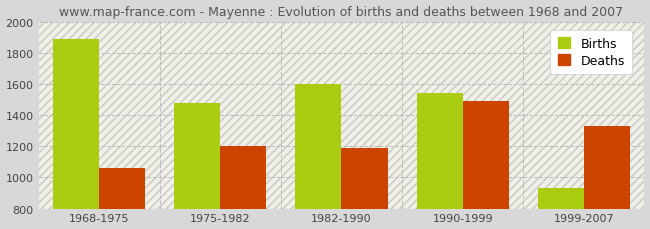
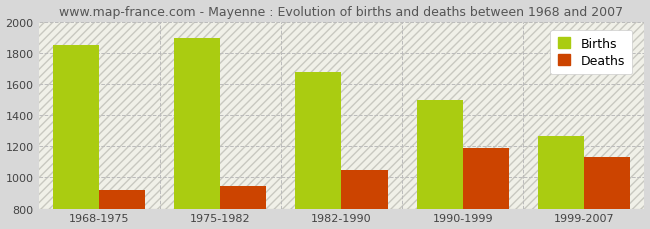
Births/1968-1975: 1890 -> 1850
Deaths/1968-1975: 1060 -> 920
Births/1975-1982: 1480 -> 1900
Deaths/1975-1982: 1200 -> 940
Births/1982-1990: 1600 -> 1680
Deaths/1982-1990: 1190 -> 1040
Births/1990-1999: 1540 -> 1500
Deaths/1990-1999: 1490 -> 1190
Births/1999-2007: 930 -> 1260
Deaths/1999-2007: 1330 -> 1130
